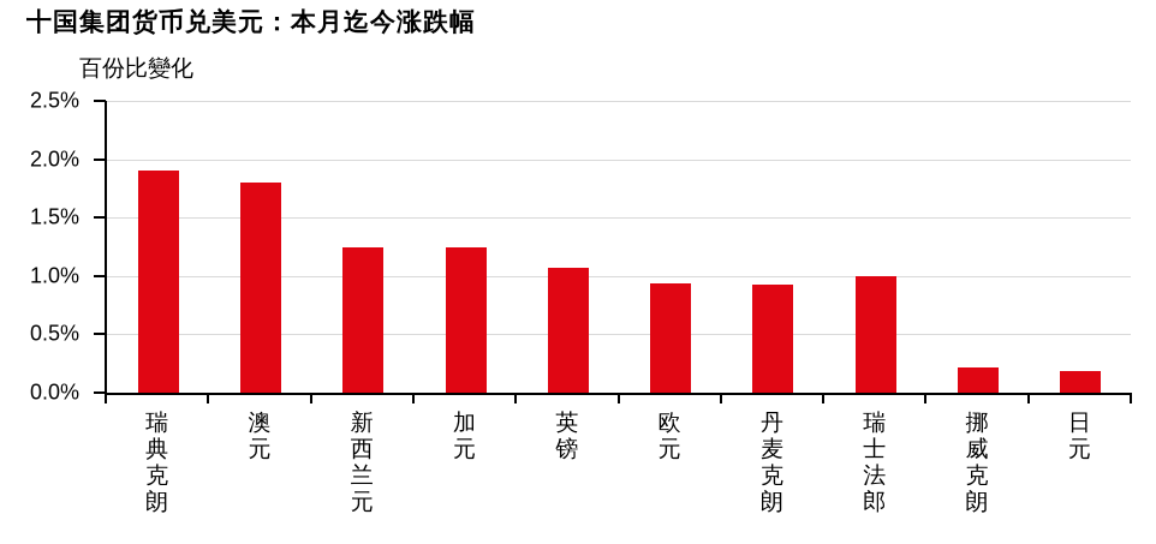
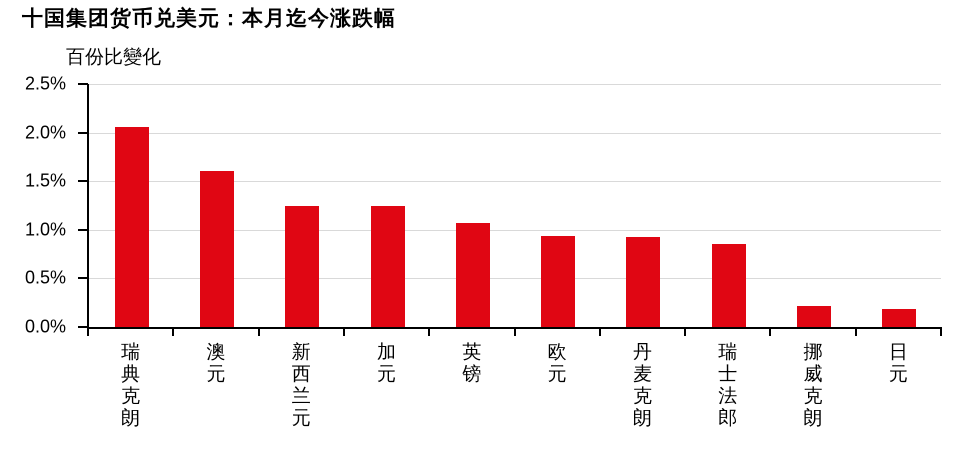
瑞典克朗: 1.9% -> 2.1%
澳元: 1.8% -> 1.6%
瑞士法郎: 1.0% -> 0.8%
